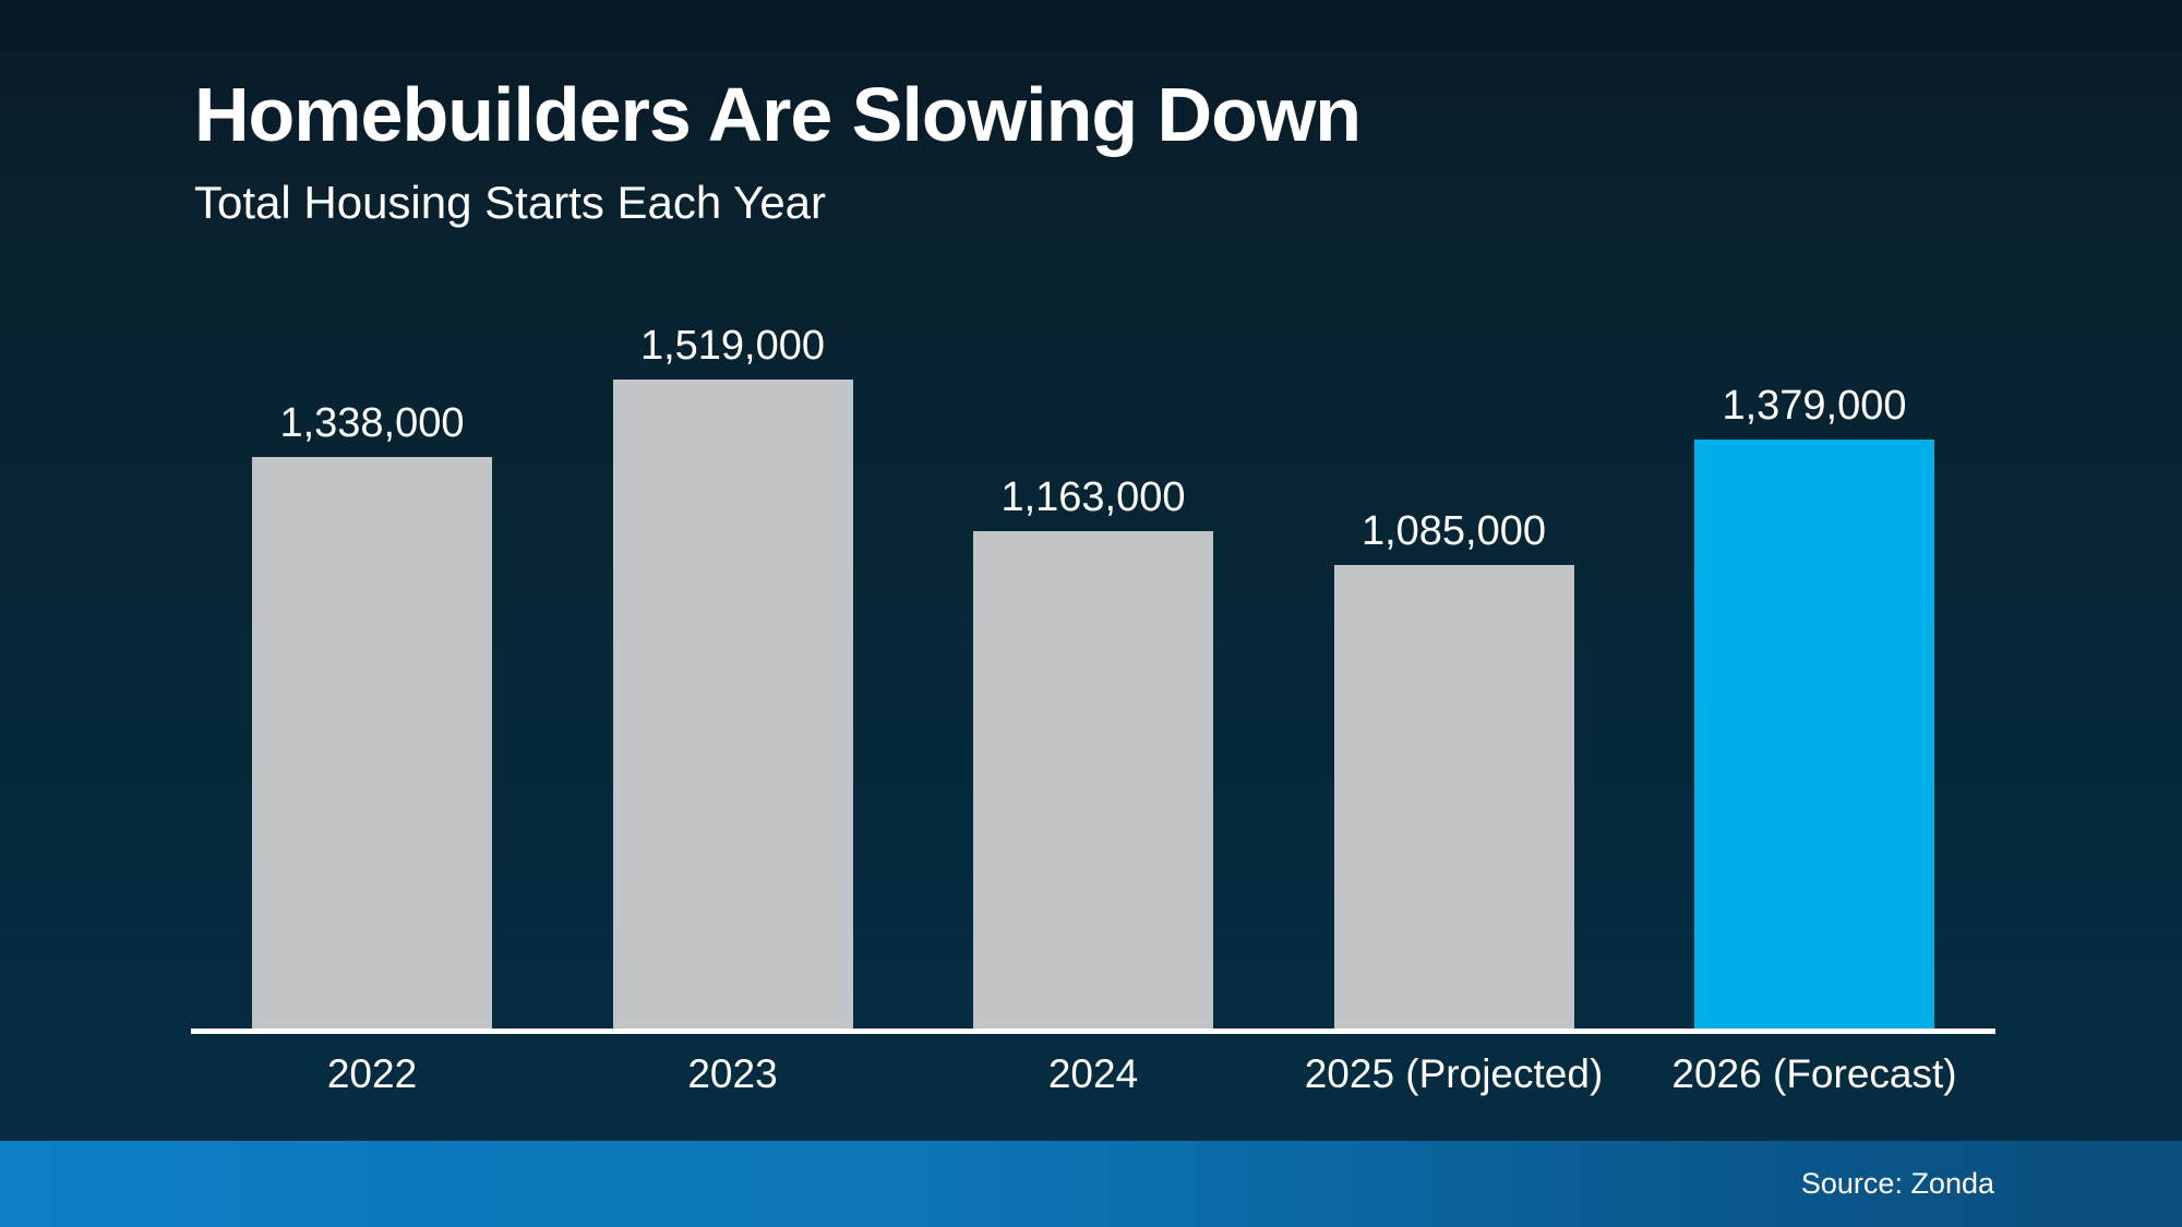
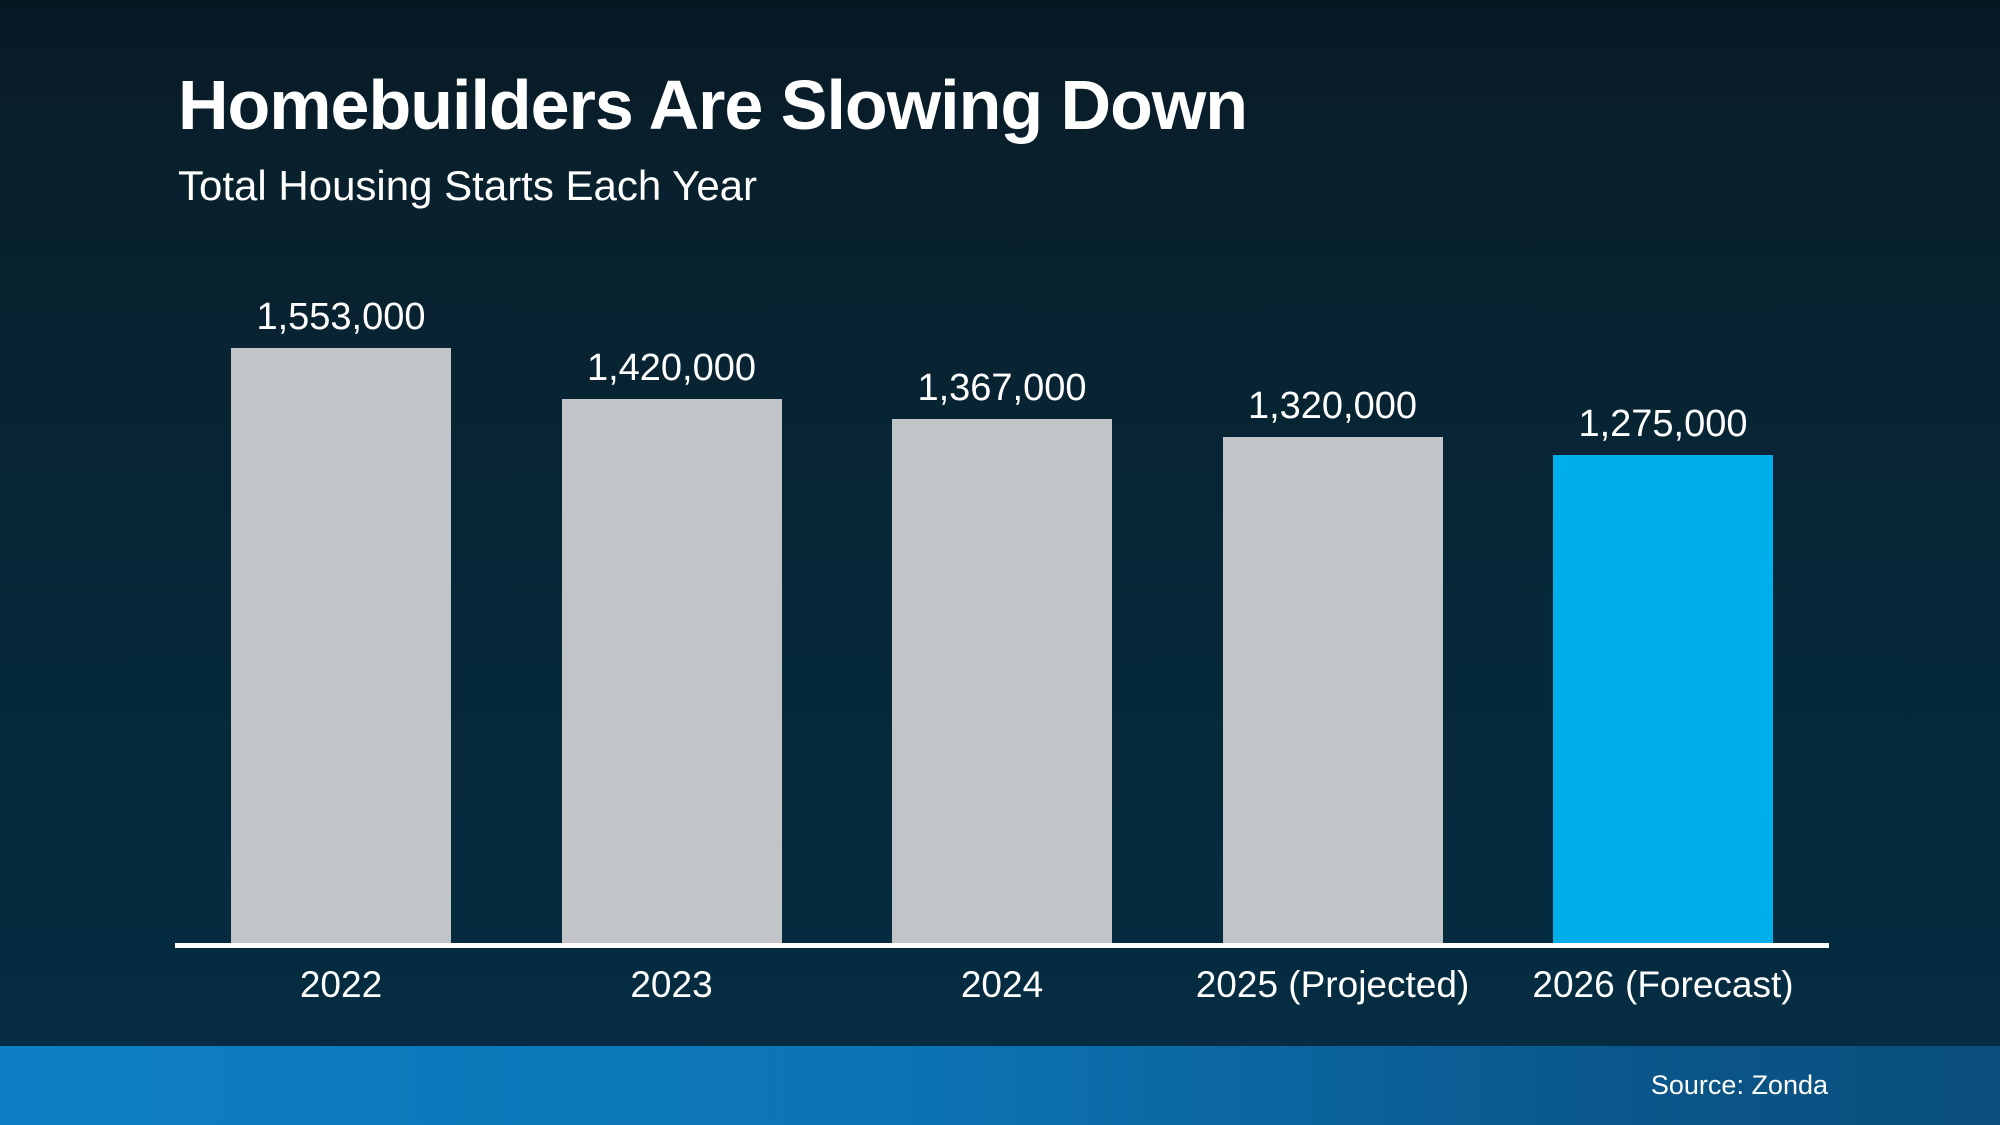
2022: 1,338,000 -> 1,553,000
2023: 1,519,000 -> 1,420,000
2024: 1,163,000 -> 1,367,000
2025 (Projected): 1,085,000 -> 1,320,000
2026 (Forecast): 1,379,000 -> 1,275,000
